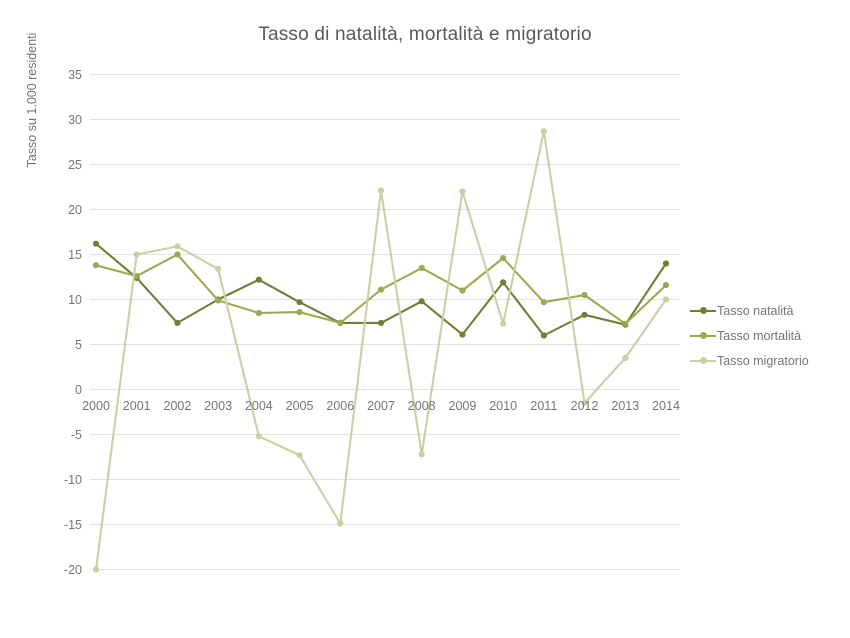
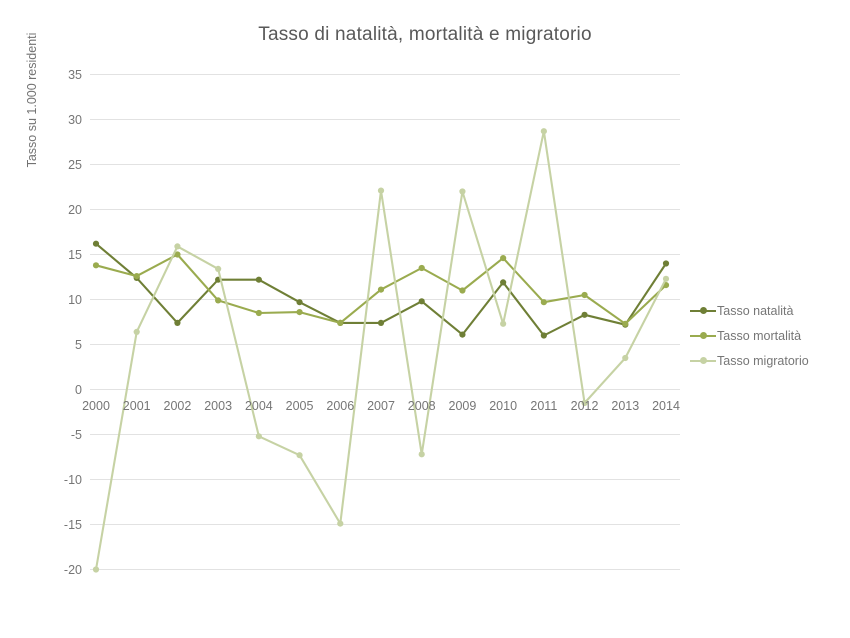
Tasso migratorio/2001: 15 -> 6
Tasso natalità/2003: 10 -> 12
Tasso migratorio/2014: 10 -> 12
